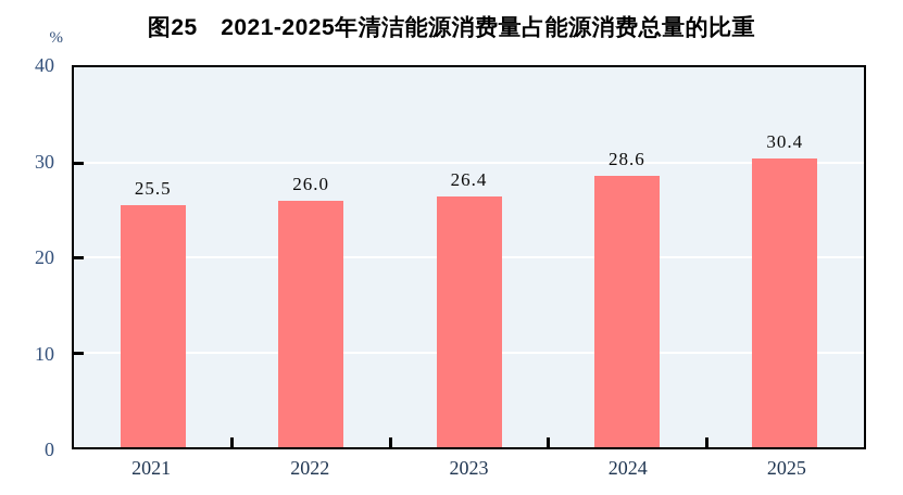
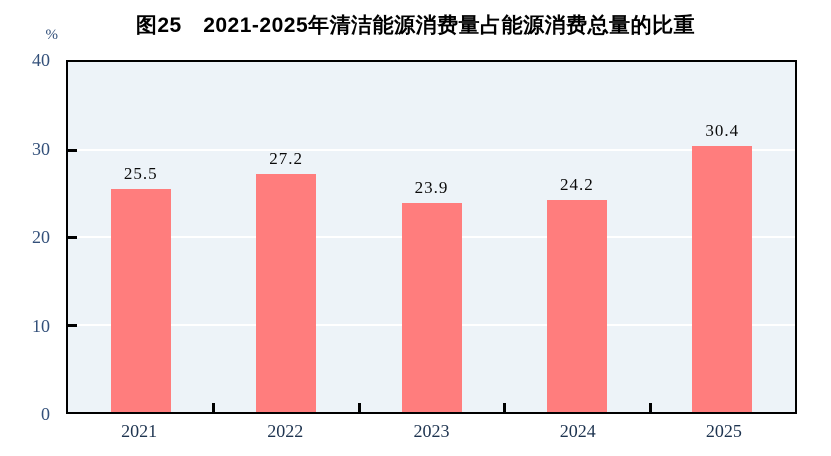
2022: 26.0 -> 27.2
2023: 26.4 -> 23.9
2024: 28.6 -> 24.2
